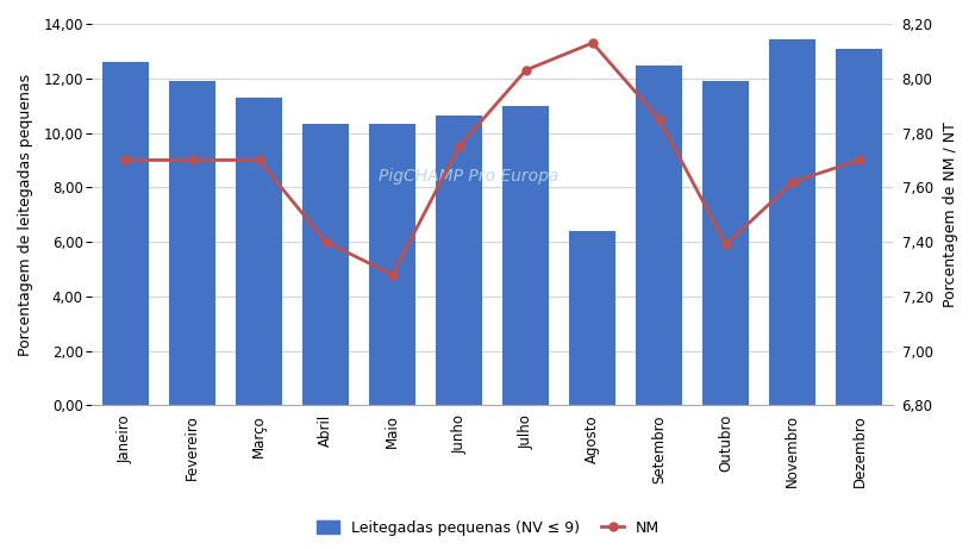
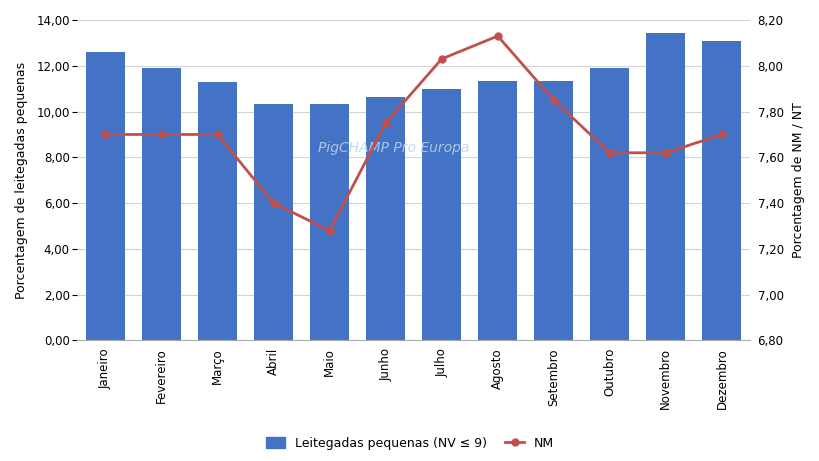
Leitegadas pequenas (NV ≤ 9)/Agosto: 6,40 -> 11,35
Leitegadas pequenas (NV ≤ 9)/Setembro: 12,45 -> 11,35
NM/Outubro: 7,39 -> 7,62
